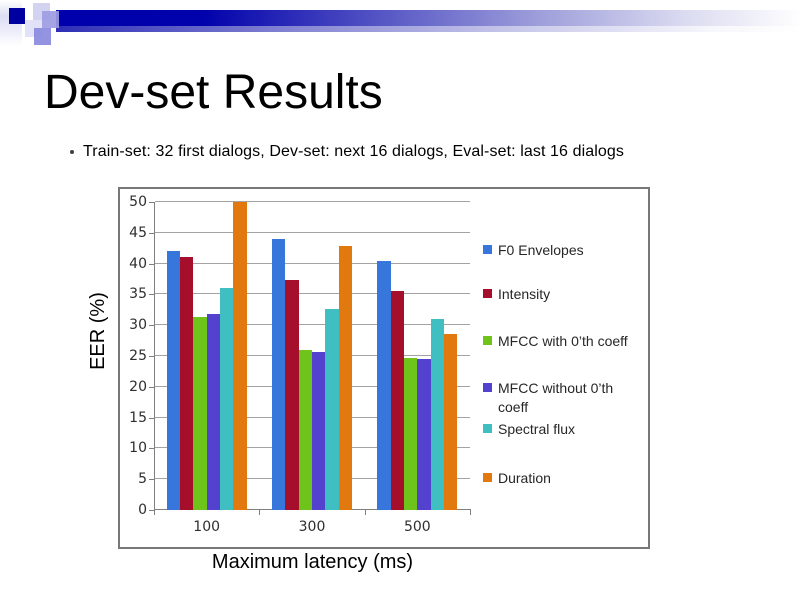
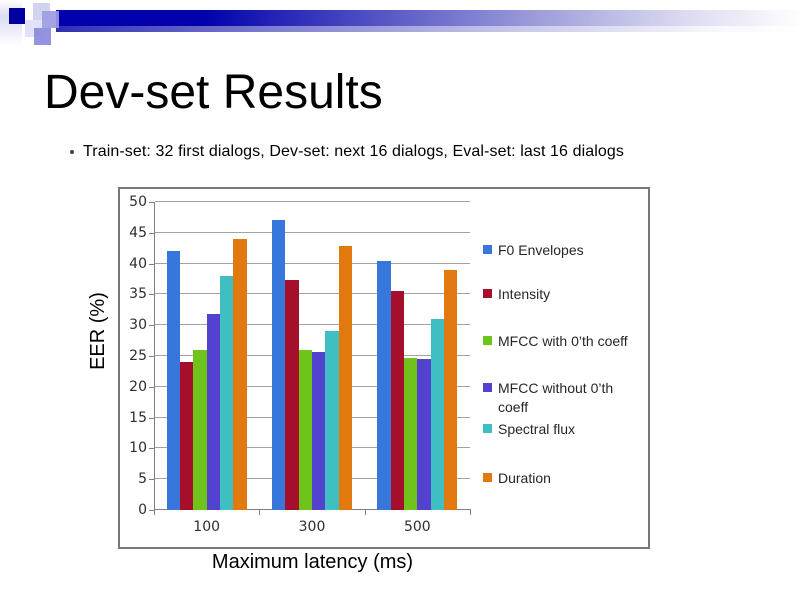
Intensity/100: 41 -> 24
MFCC with 0’th coeff/100: 31 -> 26
Spectral flux/100: 36 -> 38
Duration/100: 50 -> 44
F0 Envelopes/300: 44 -> 47
Spectral flux/300: 33 -> 29
Duration/500: 28 -> 39
